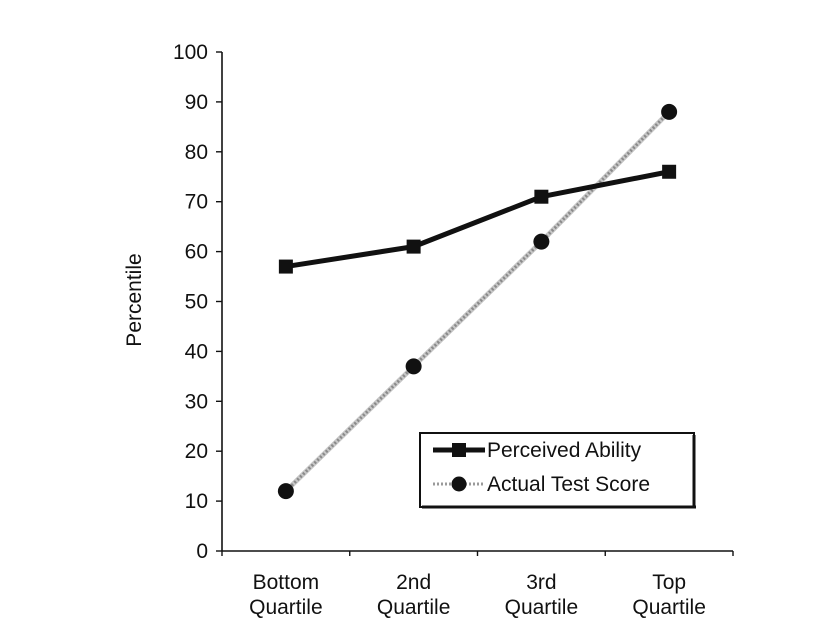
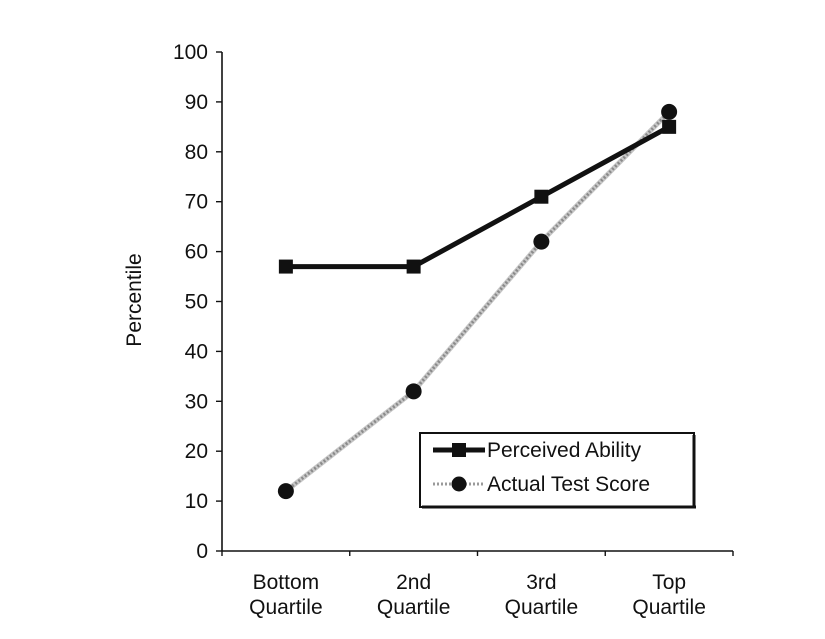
Perceived Ability/2nd Quartile: 61 -> 57
Actual Test Score/2nd Quartile: 37 -> 32
Perceived Ability/Top Quartile: 76 -> 85
